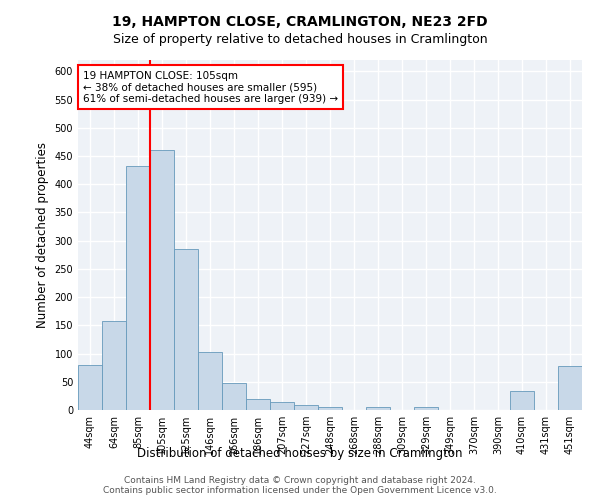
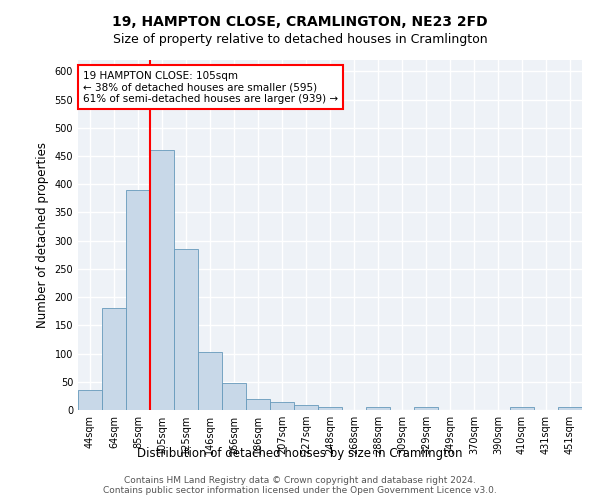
44sqm: 80 -> 35
64sqm: 158 -> 180
85sqm: 432 -> 390
410sqm: 34 -> 5
451sqm: 78 -> 5
